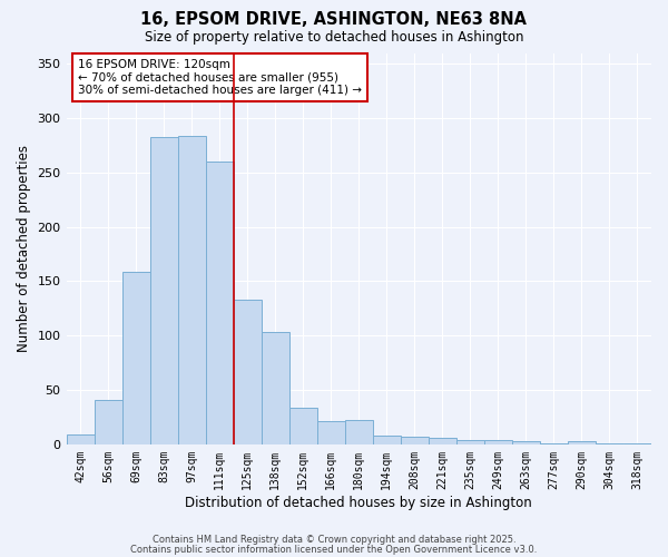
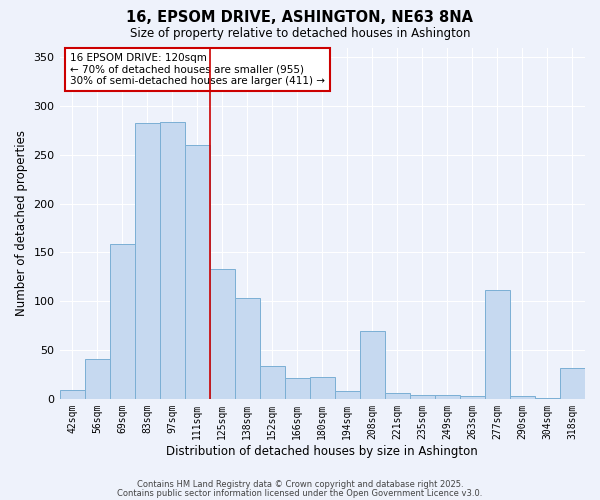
208sqm: 7 -> 70
277sqm: 1 -> 112
318sqm: 1 -> 32
